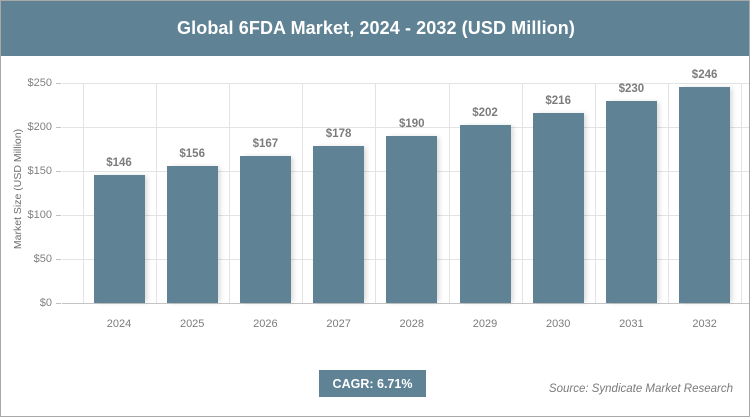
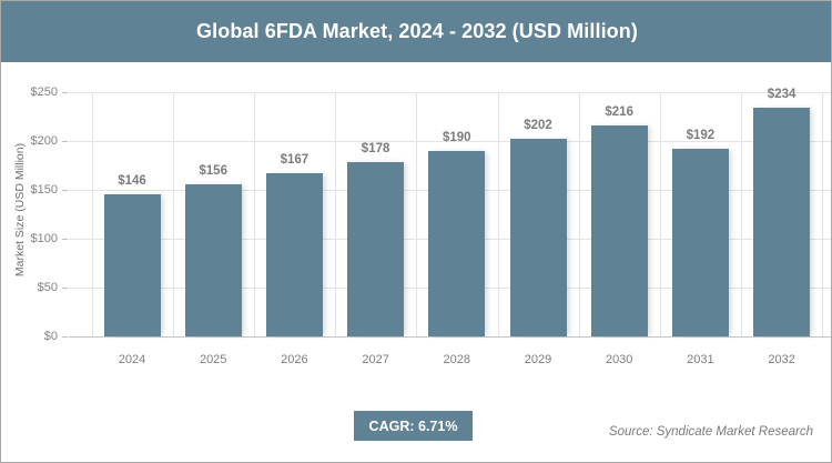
2031: $230 -> $192
2032: $246 -> $234
